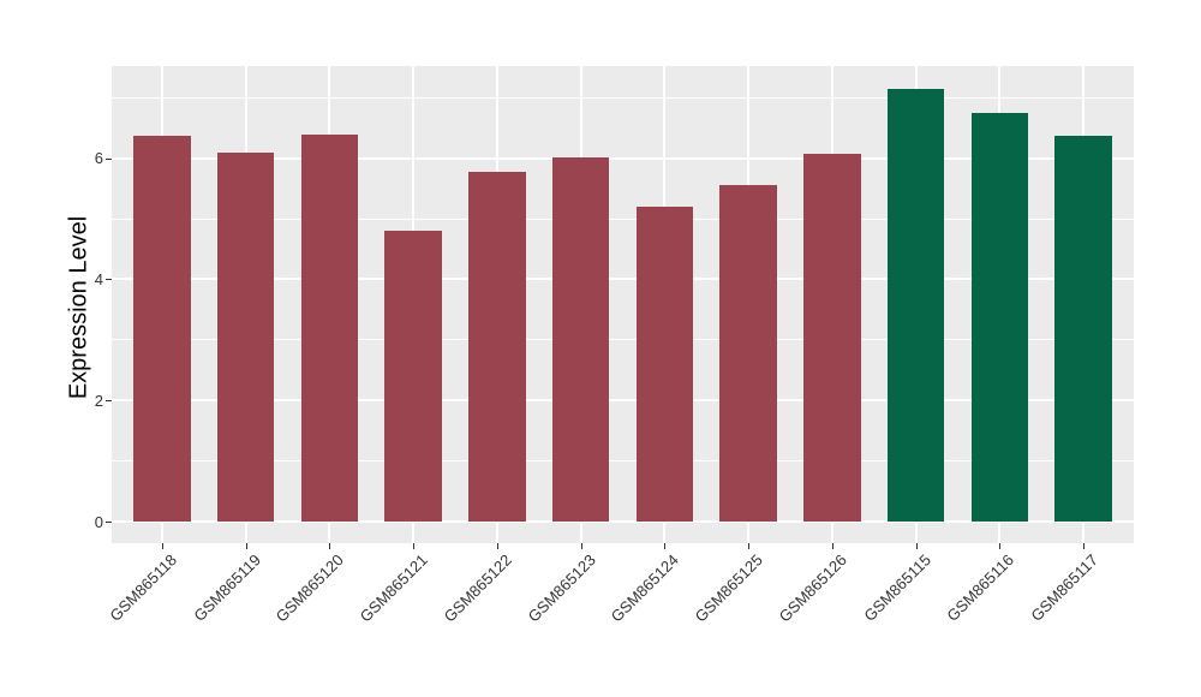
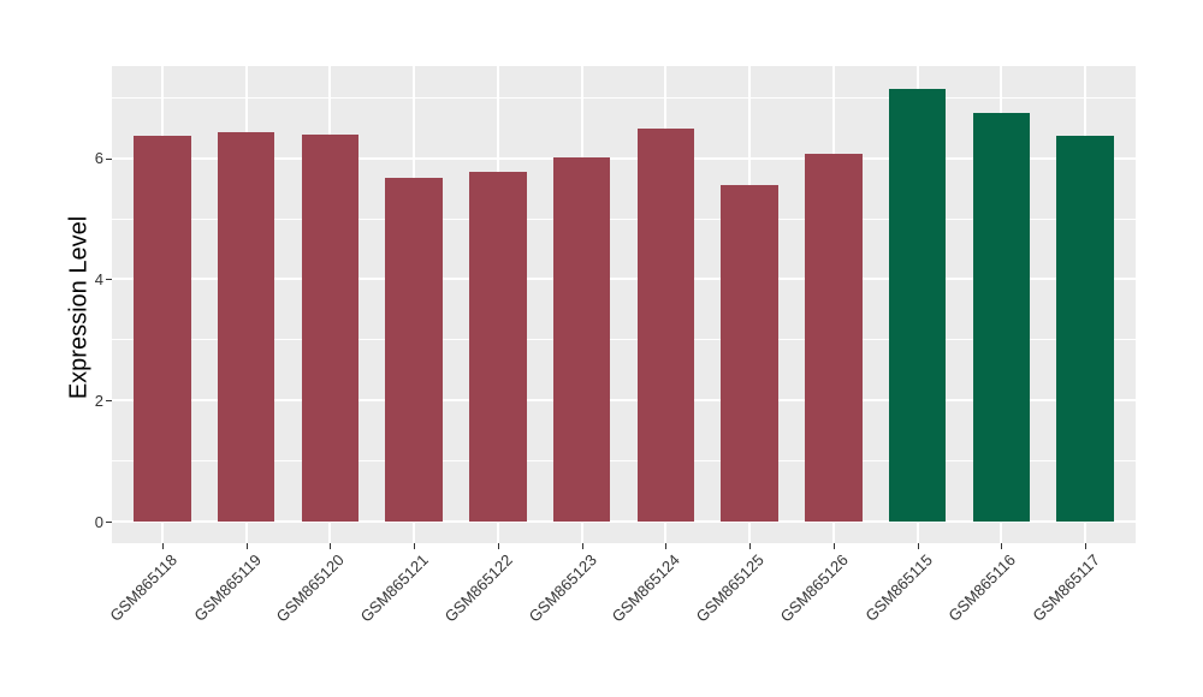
GSM865119: 6.1 -> 6.4
GSM865121: 4.8 -> 5.7
GSM865124: 5.2 -> 6.5
